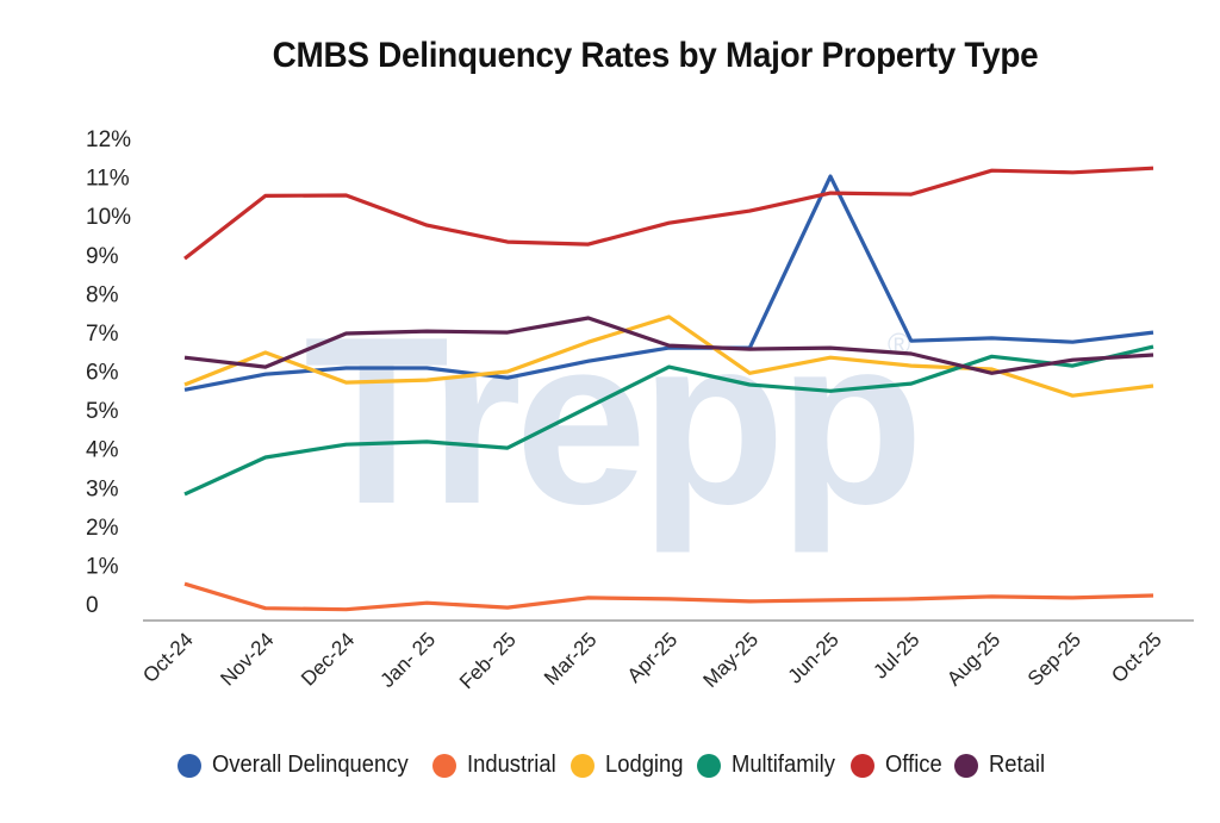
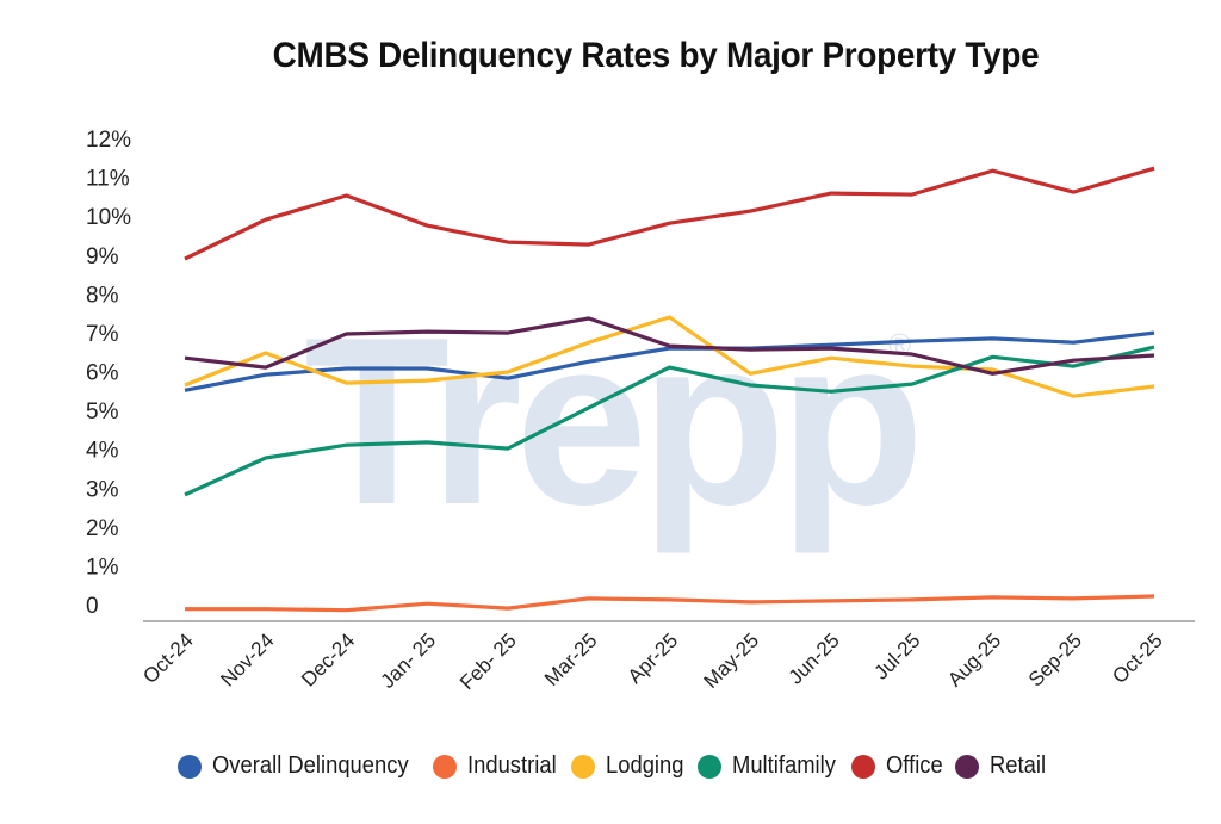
Industrial/Oct-24: 0.7% -> 0.1%
Office/Nov-24: 10.7% -> 10.1%
Overall Delinquency/Jun-25: 11.2% -> 6.9%
Office/Sep-25: 11.3% -> 10.8%
